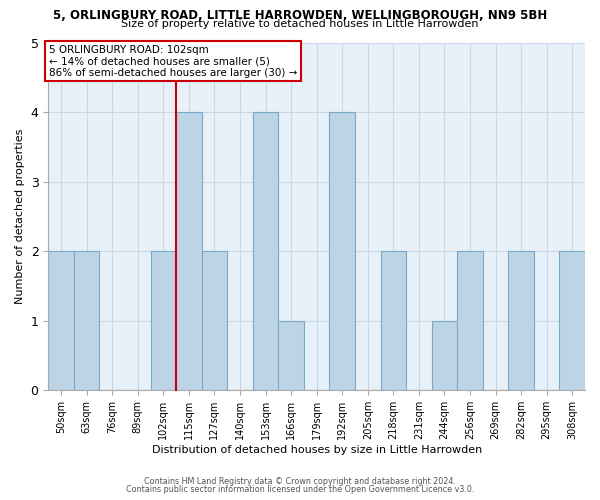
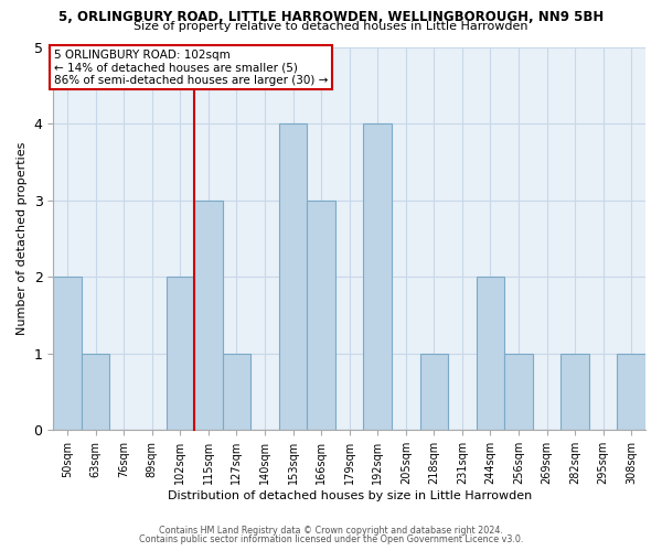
63sqm: 2 -> 1
115sqm: 4 -> 3
127sqm: 2 -> 1
166sqm: 1 -> 3
218sqm: 2 -> 1
244sqm: 1 -> 2
256sqm: 2 -> 1
282sqm: 2 -> 1
308sqm: 2 -> 1
